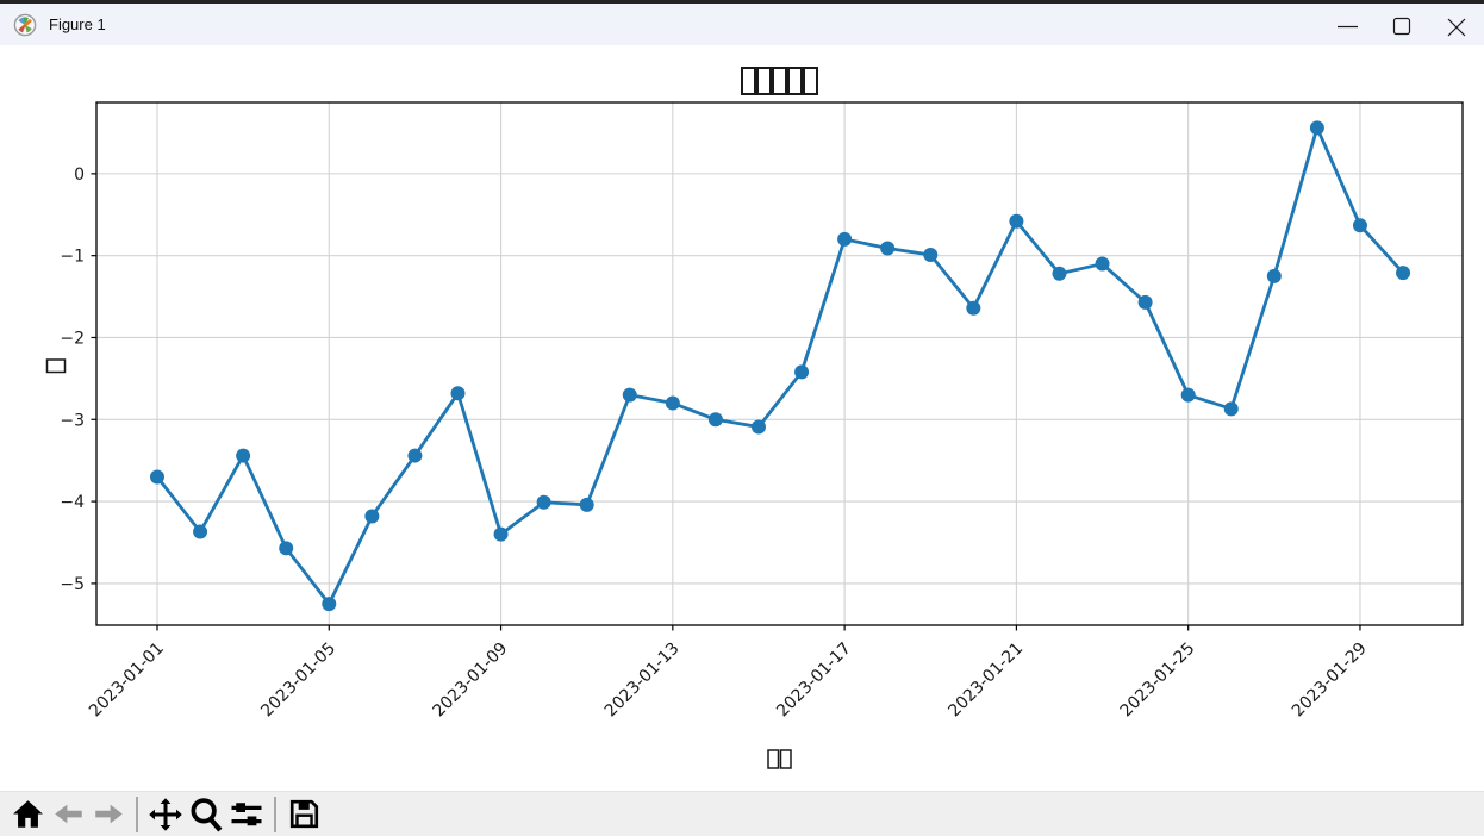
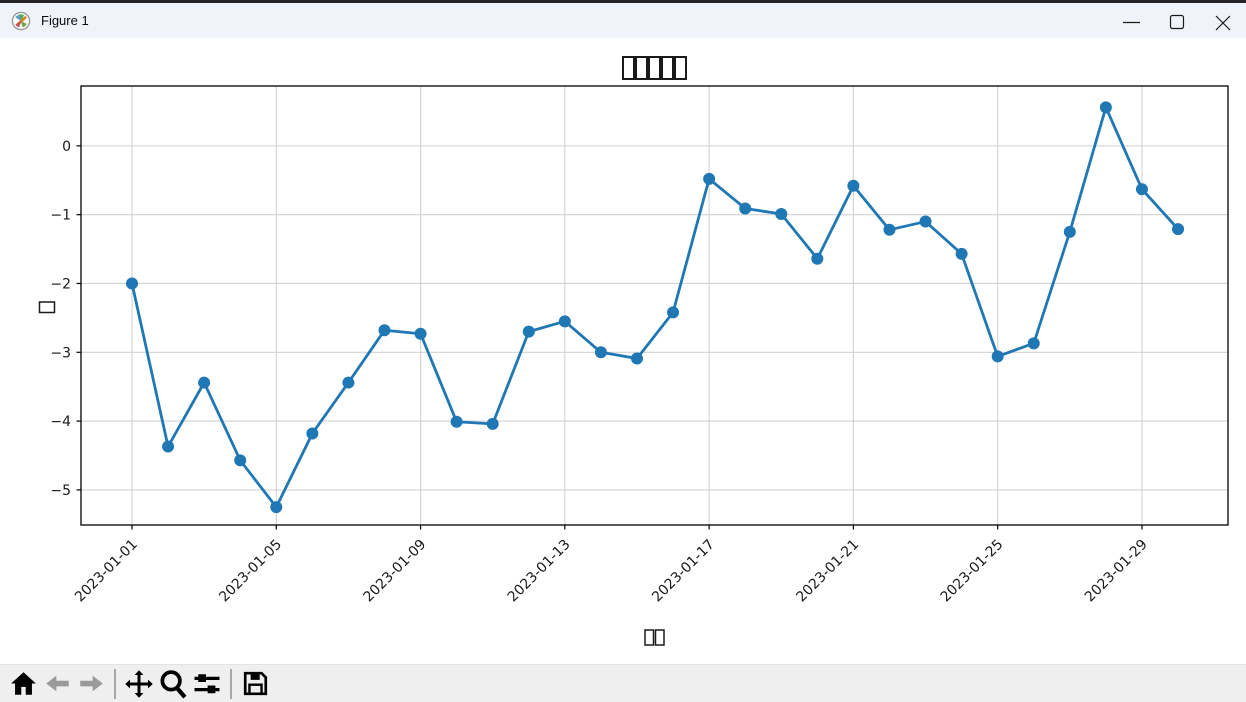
2023-01-01: -3.7 -> -2.0
2023-01-09: -4.4 -> -2.7
2023-01-13: -2.8 -> -2.5
2023-01-17: -0.8 -> -0.5
2023-01-25: -2.7 -> -3.1
